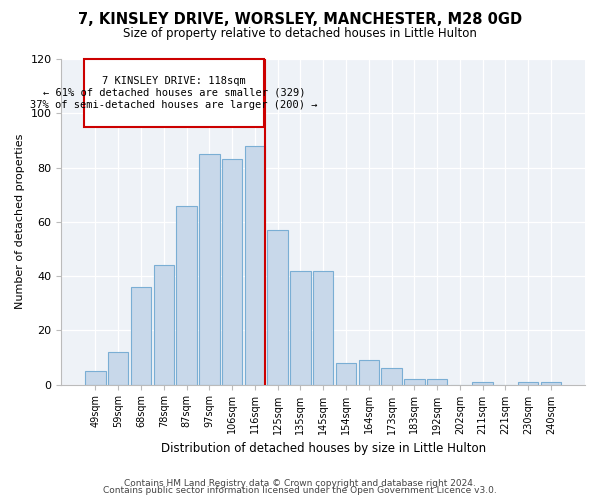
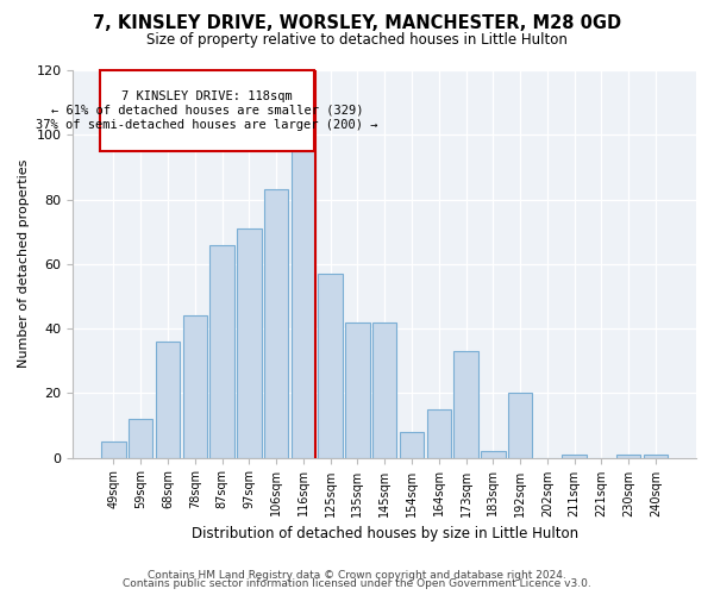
97sqm: 85 -> 71
116sqm: 88 -> 95
164sqm: 9 -> 15
173sqm: 6 -> 33
192sqm: 2 -> 20
